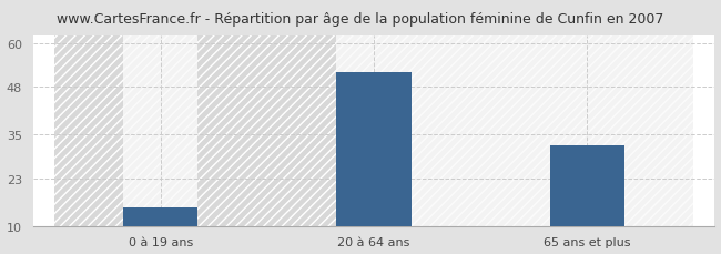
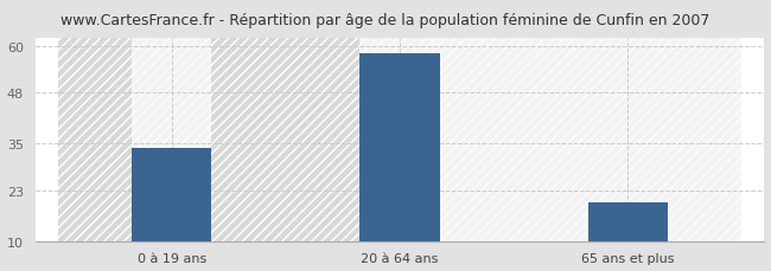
0 à 19 ans: 15 -> 34
20 à 64 ans: 52 -> 58
65 ans et plus: 32 -> 20
